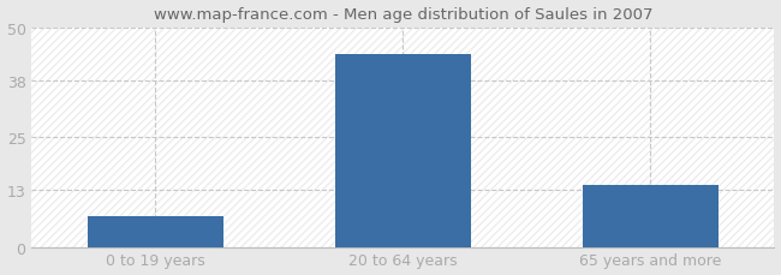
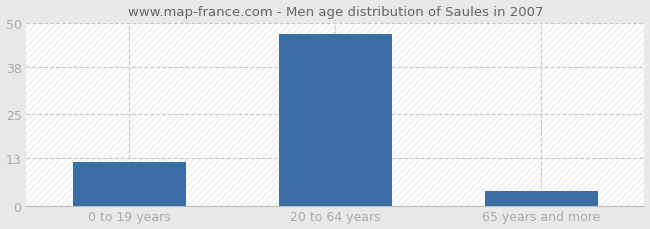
0 to 19 years: 7 -> 12
20 to 64 years: 44 -> 47
65 years and more: 14 -> 4
